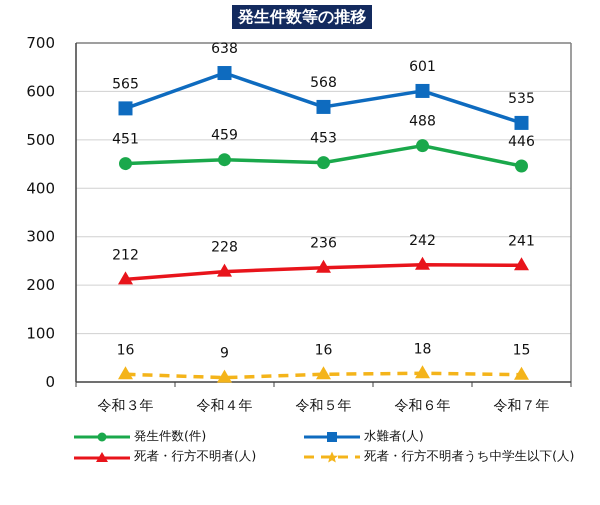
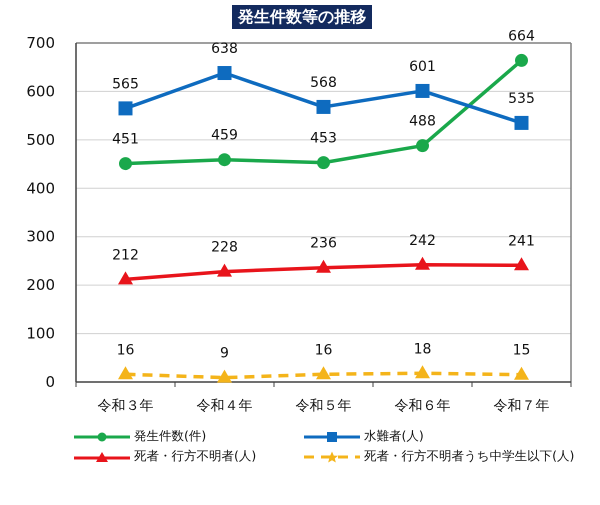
発生件数(件)/令和７年: 446 -> 664
